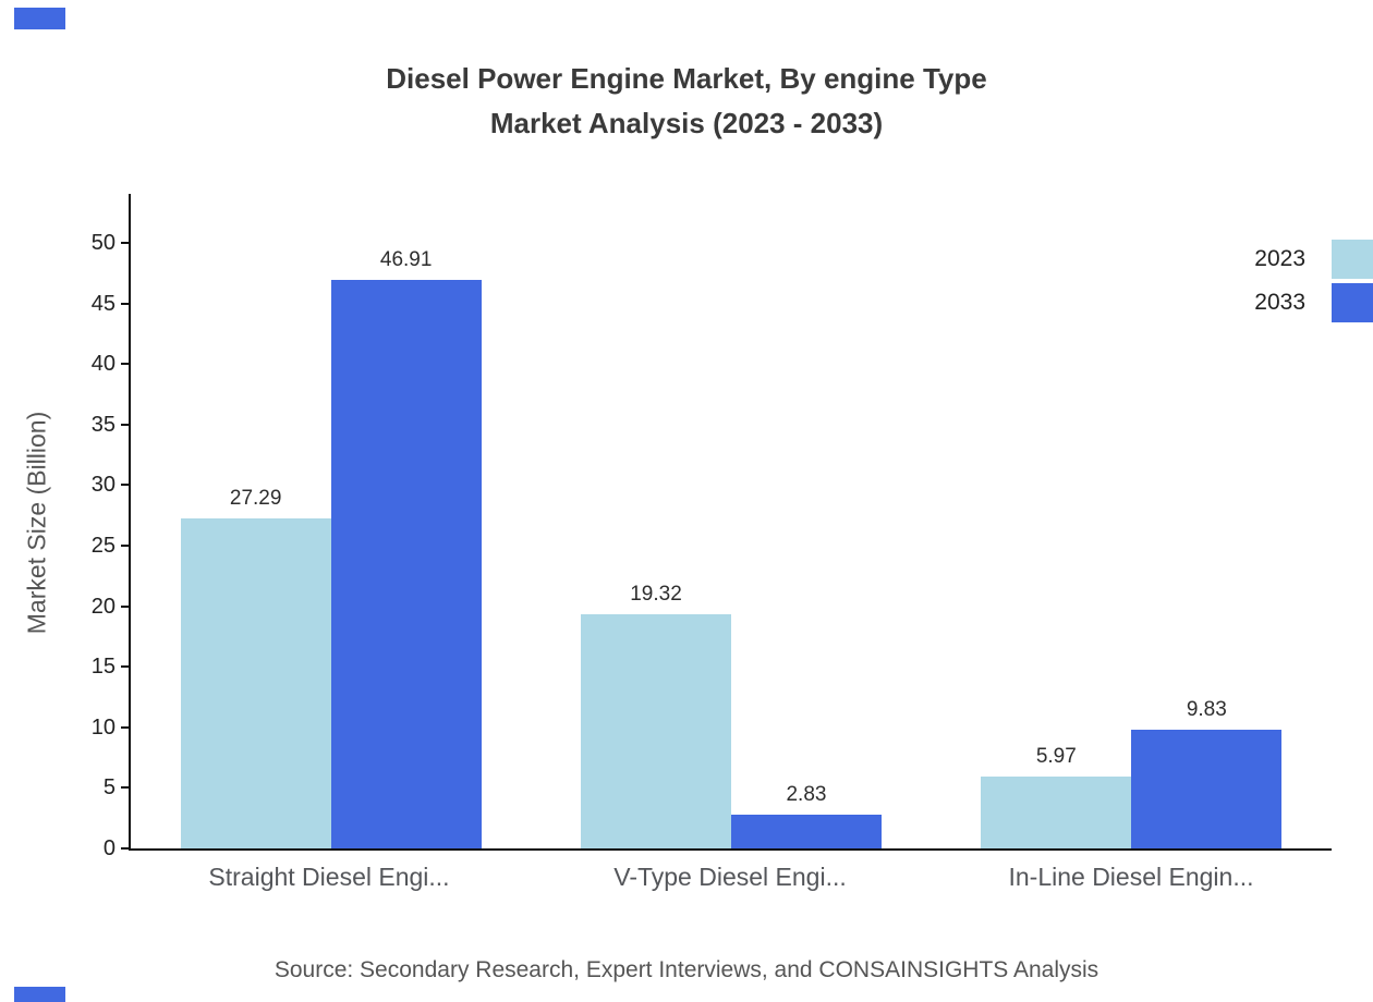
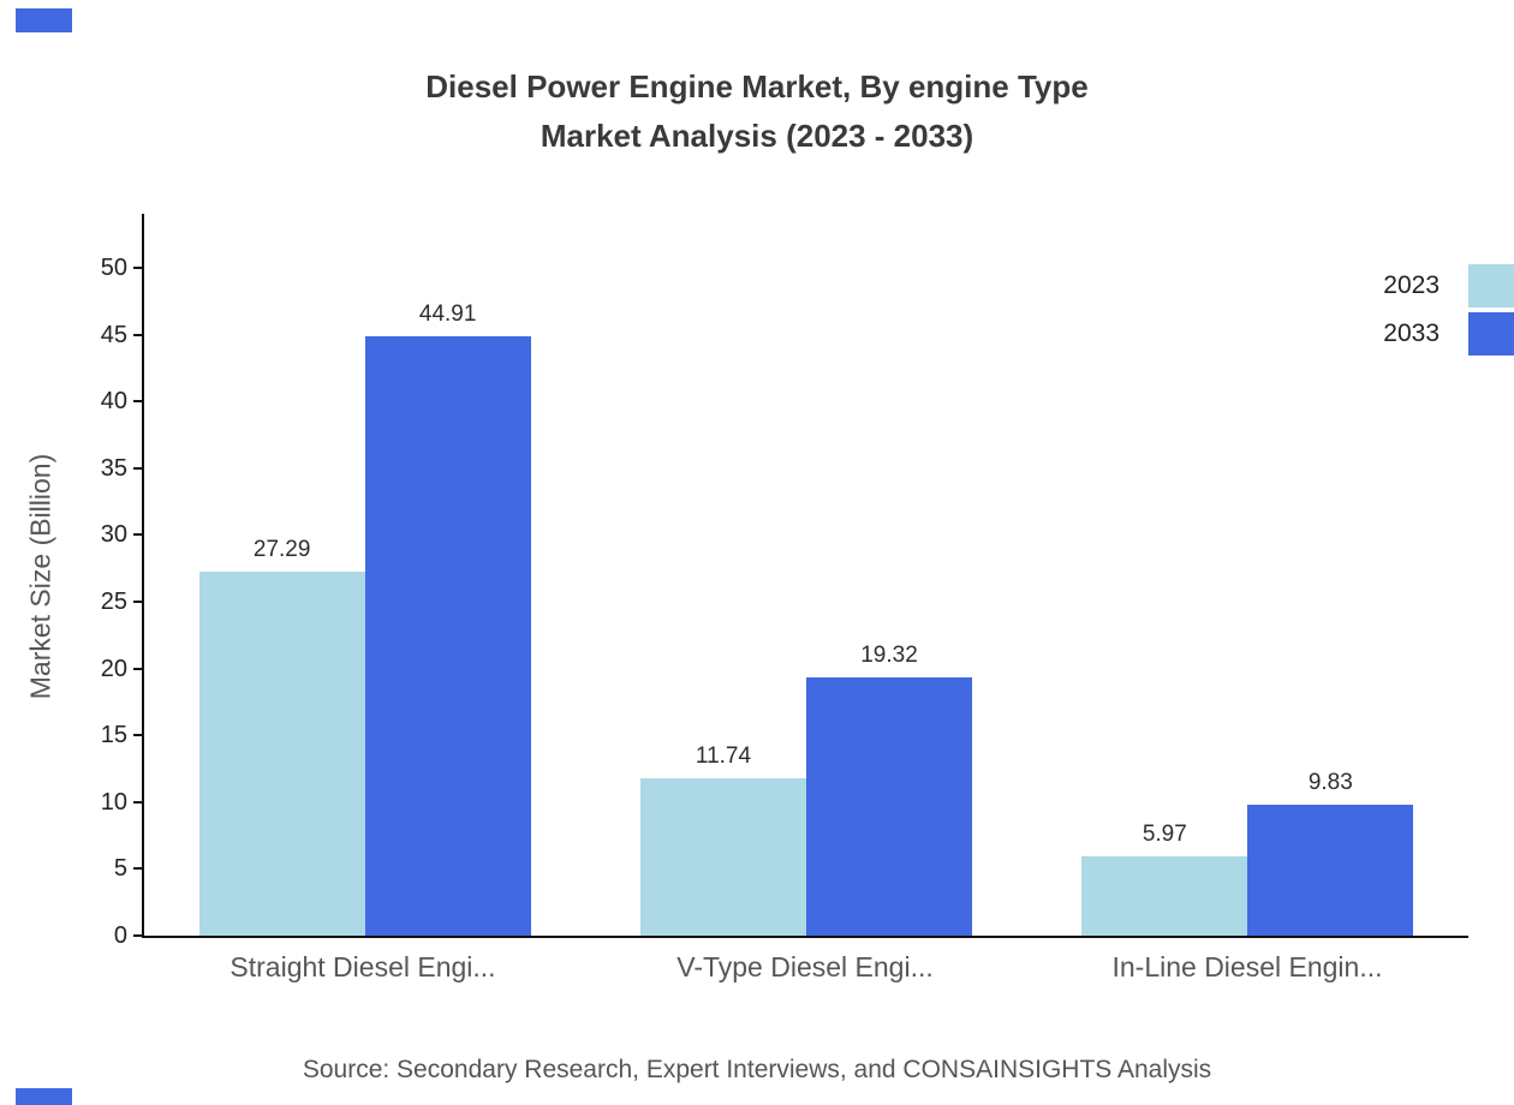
2033/Straight Diesel Engi...: 46.91 -> 44.91
2023/V-Type Diesel Engi...: 19.32 -> 11.74
2033/V-Type Diesel Engi...: 2.83 -> 19.32
